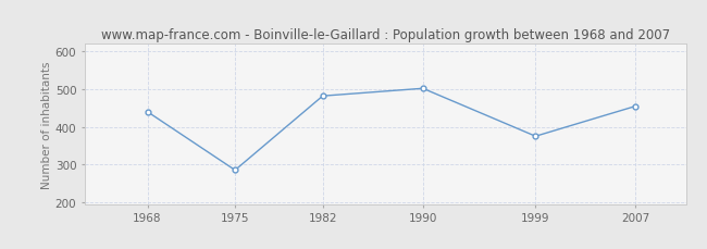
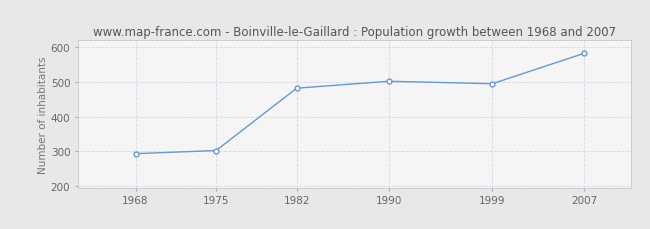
1968: 440 -> 293
1975: 285 -> 302
1999: 375 -> 495
2007: 455 -> 583
